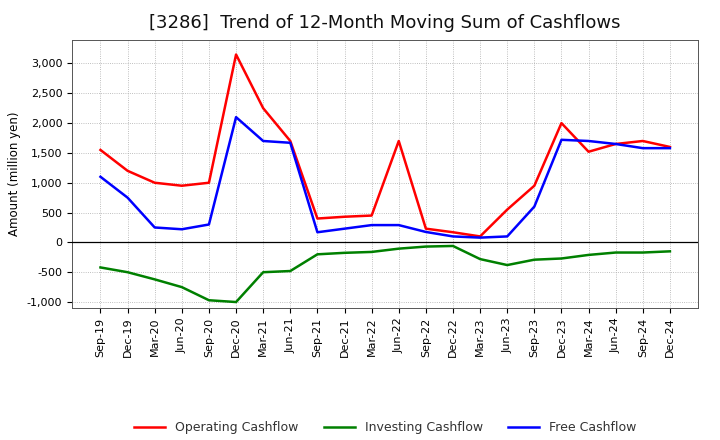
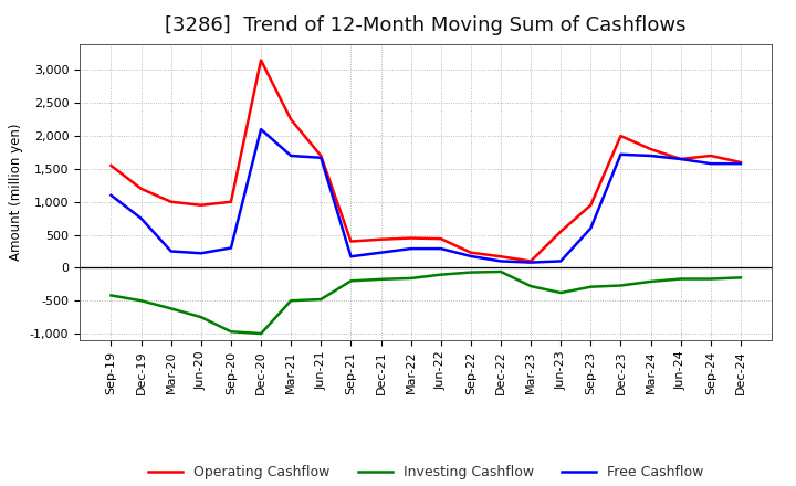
Operating Cashflow/Jun-22: 1,700 -> 440
Operating Cashflow/Mar-24: 1,520 -> 1,800
